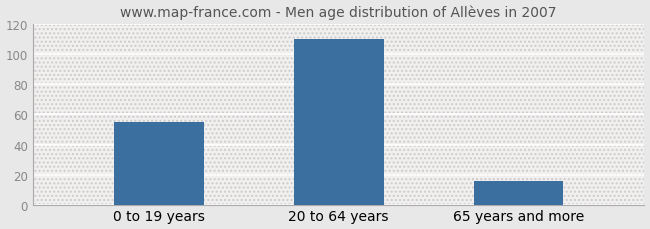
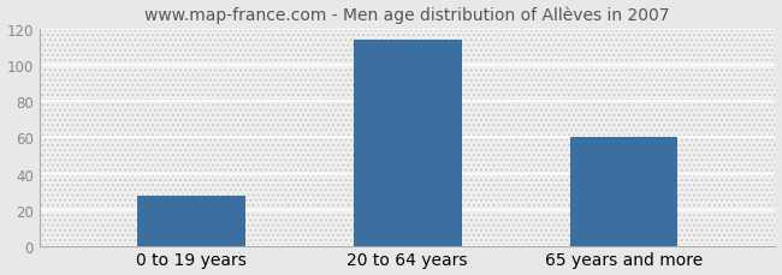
0 to 19 years: 55 -> 28
20 to 64 years: 110 -> 114
65 years and more: 16 -> 60
